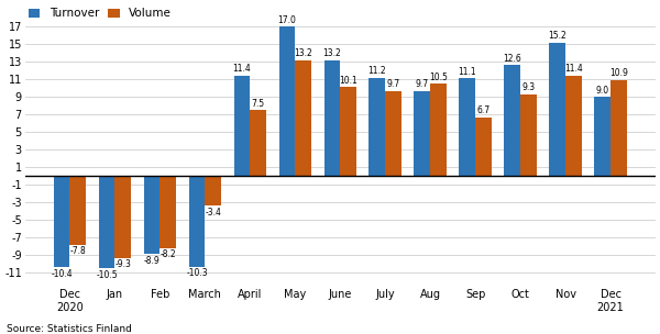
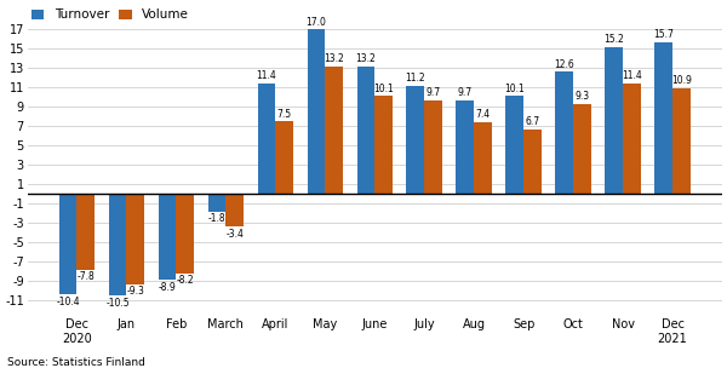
Turnover/March: -10.3 -> -1.8
Volume/Aug: 10.5 -> 7.4
Turnover/Sep: 11.1 -> 10.1
Turnover/Dec 2021: 9.0 -> 15.7
